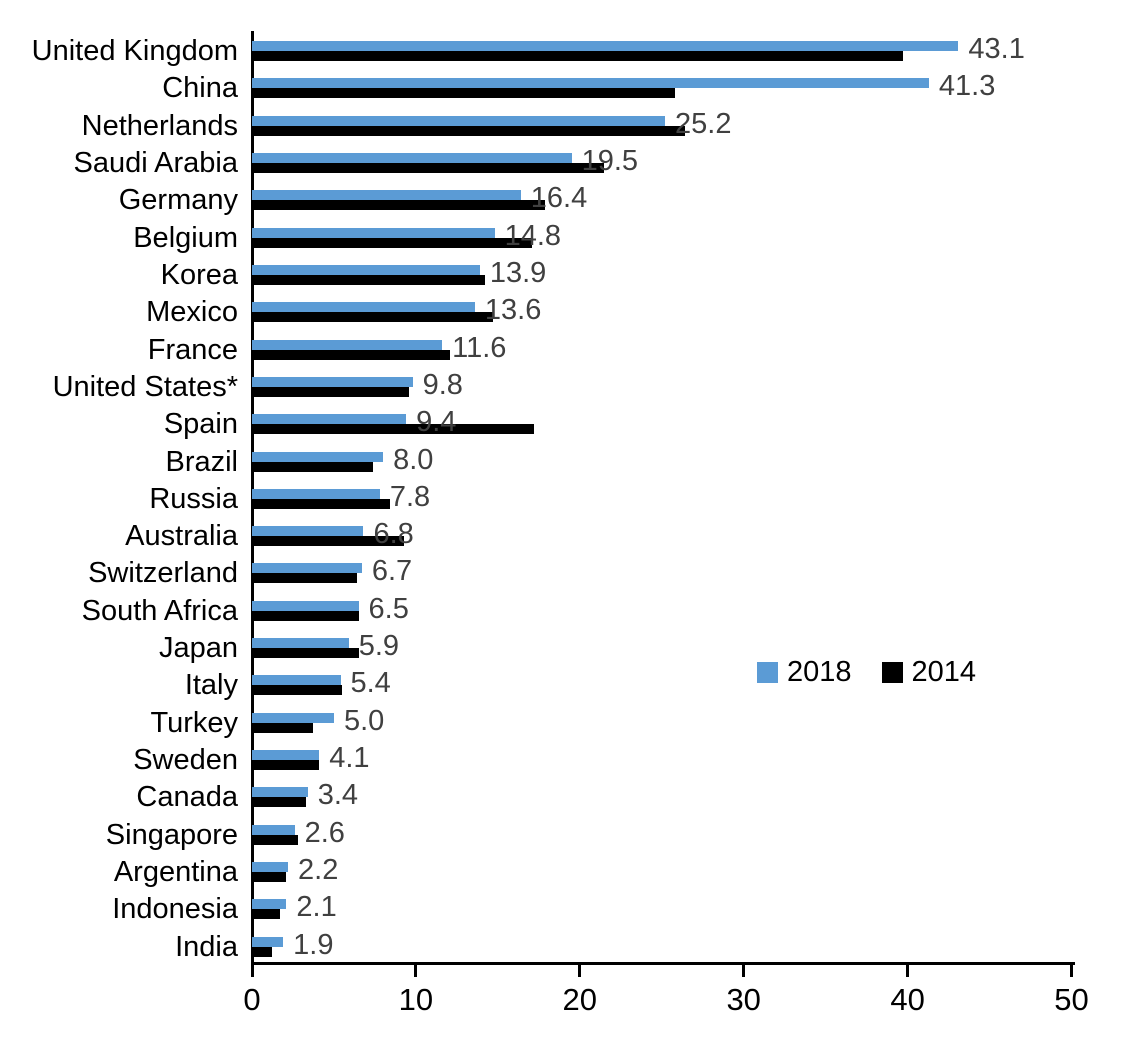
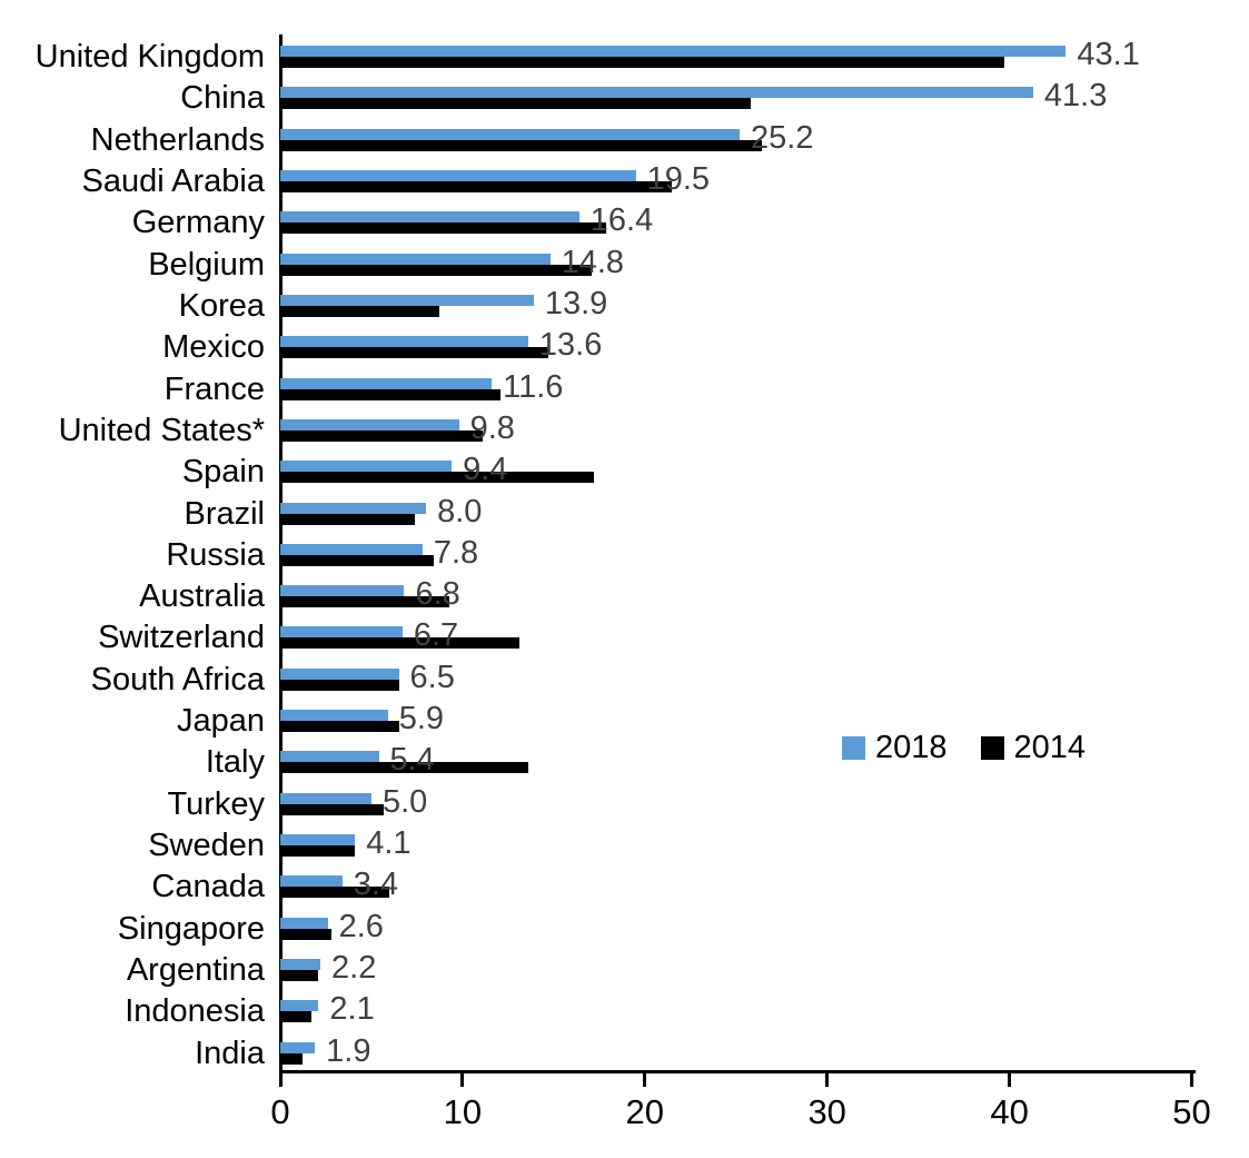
2014/Korea: 14.2 -> 8.7
2014/United States*: 9.6 -> 11.1
2014/Switzerland: 6.4 -> 13.1
2014/Italy: 5.5 -> 13.6
2014/Turkey: 3.7 -> 5.7
2014/Canada: 3.3 -> 6.0
